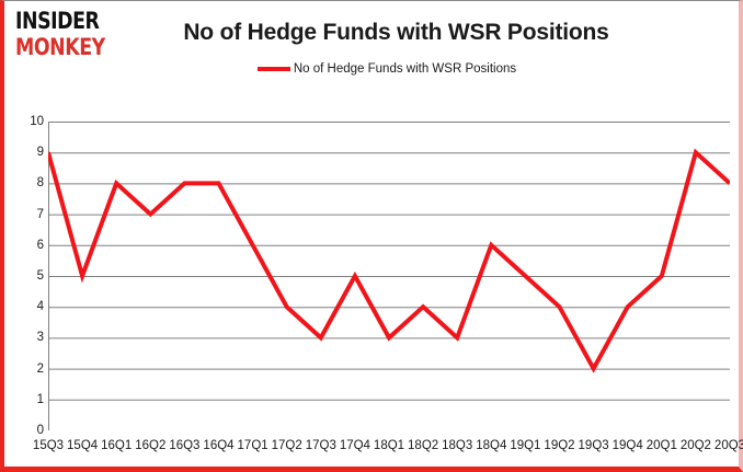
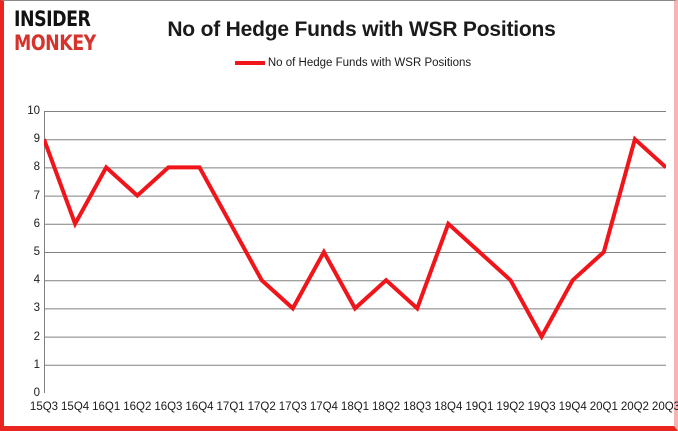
15Q4: 5 -> 6
